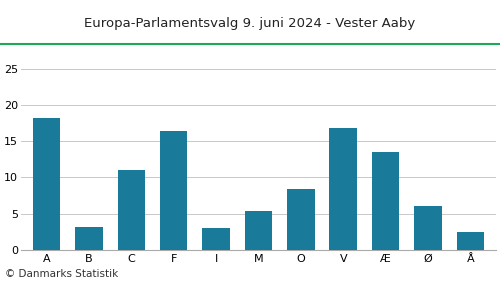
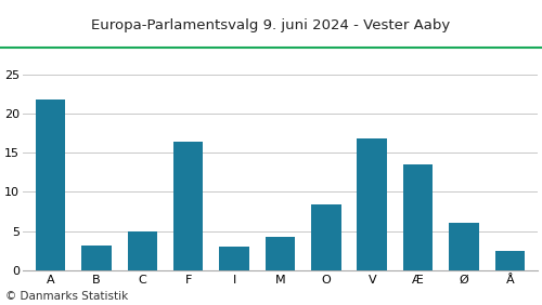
A: 18.2 -> 21.8
C: 11.0 -> 4.9
M: 5.4 -> 4.2
